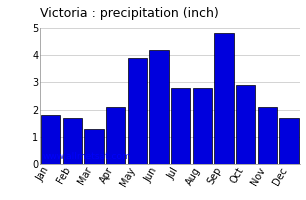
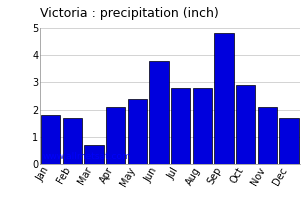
Mar: 1.3 -> 0.7
May: 3.9 -> 2.4
Jun: 4.2 -> 3.8
